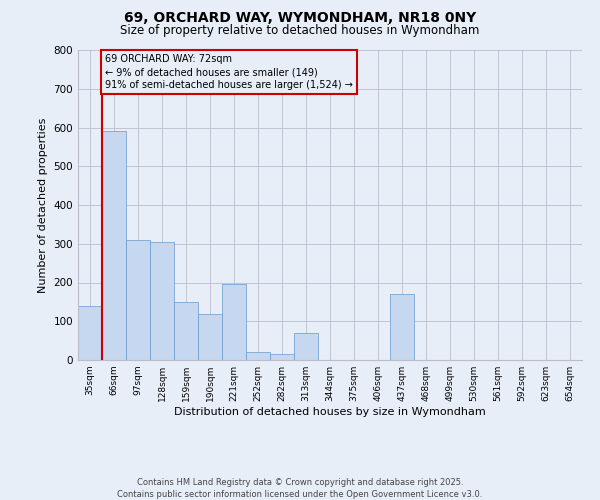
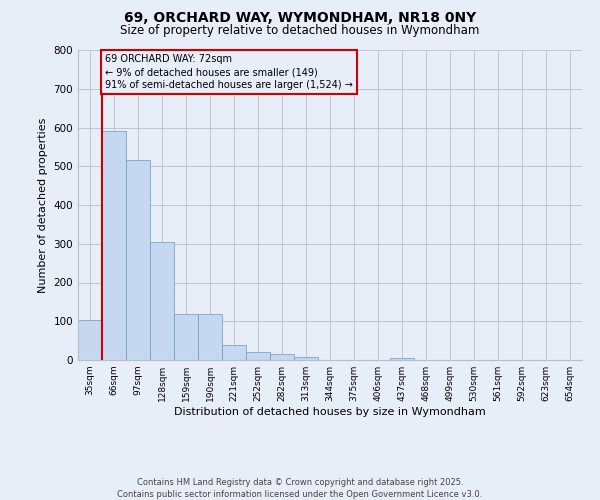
35sqm: 140 -> 102
97sqm: 310 -> 515
159sqm: 150 -> 120
221sqm: 195 -> 38
313sqm: 70 -> 8
437sqm: 170 -> 5
